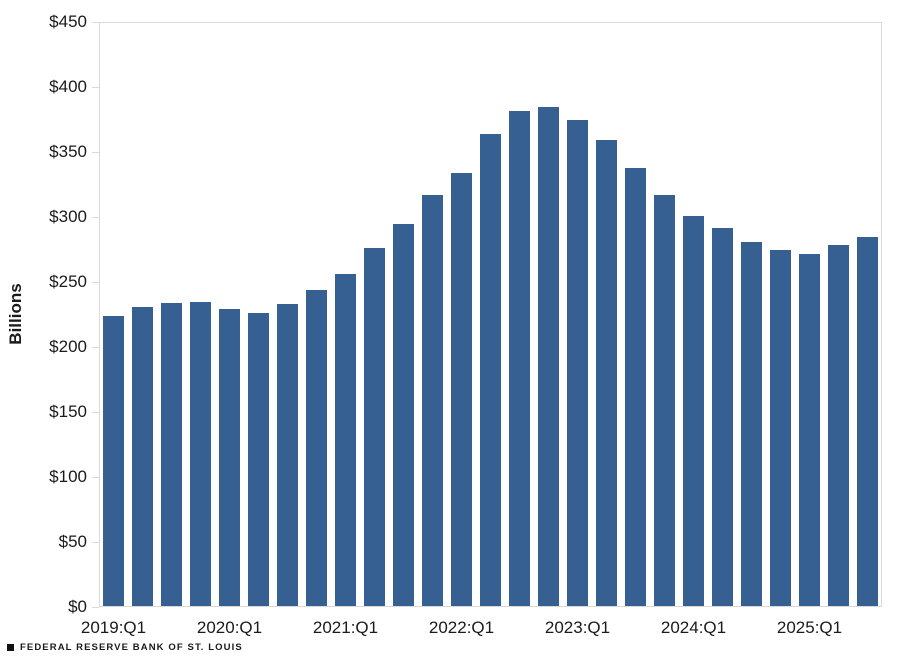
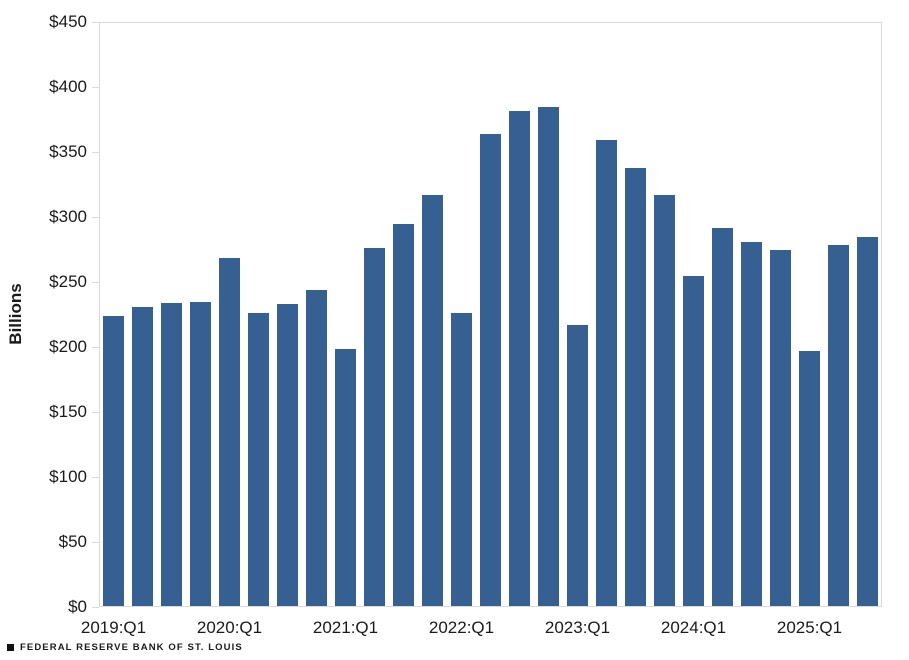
2020:Q1: $229 -> $269
2021:Q1: $256 -> $198
2022:Q1: $334 -> $226
2023:Q1: $375 -> $217
2024:Q1: $301 -> $255
2025:Q1: $272 -> $197
